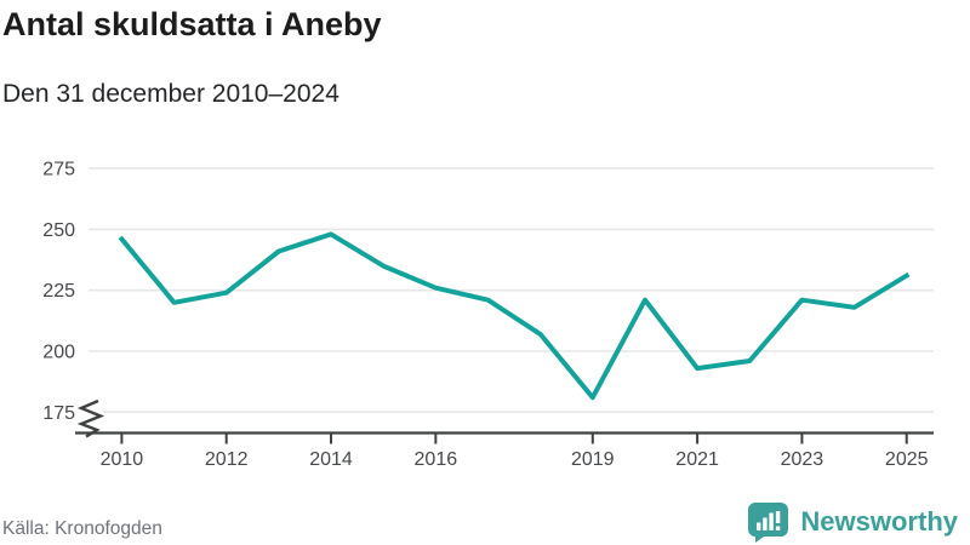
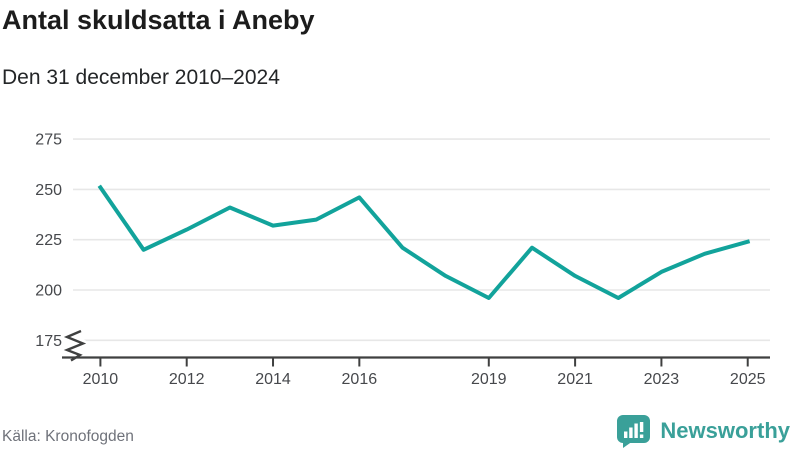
2010: 246 -> 251
2012: 224 -> 230
2014: 248 -> 232
2016: 226 -> 246
2019: 181 -> 196
2021: 193 -> 207
2023: 221 -> 209
2025: 231 -> 224
